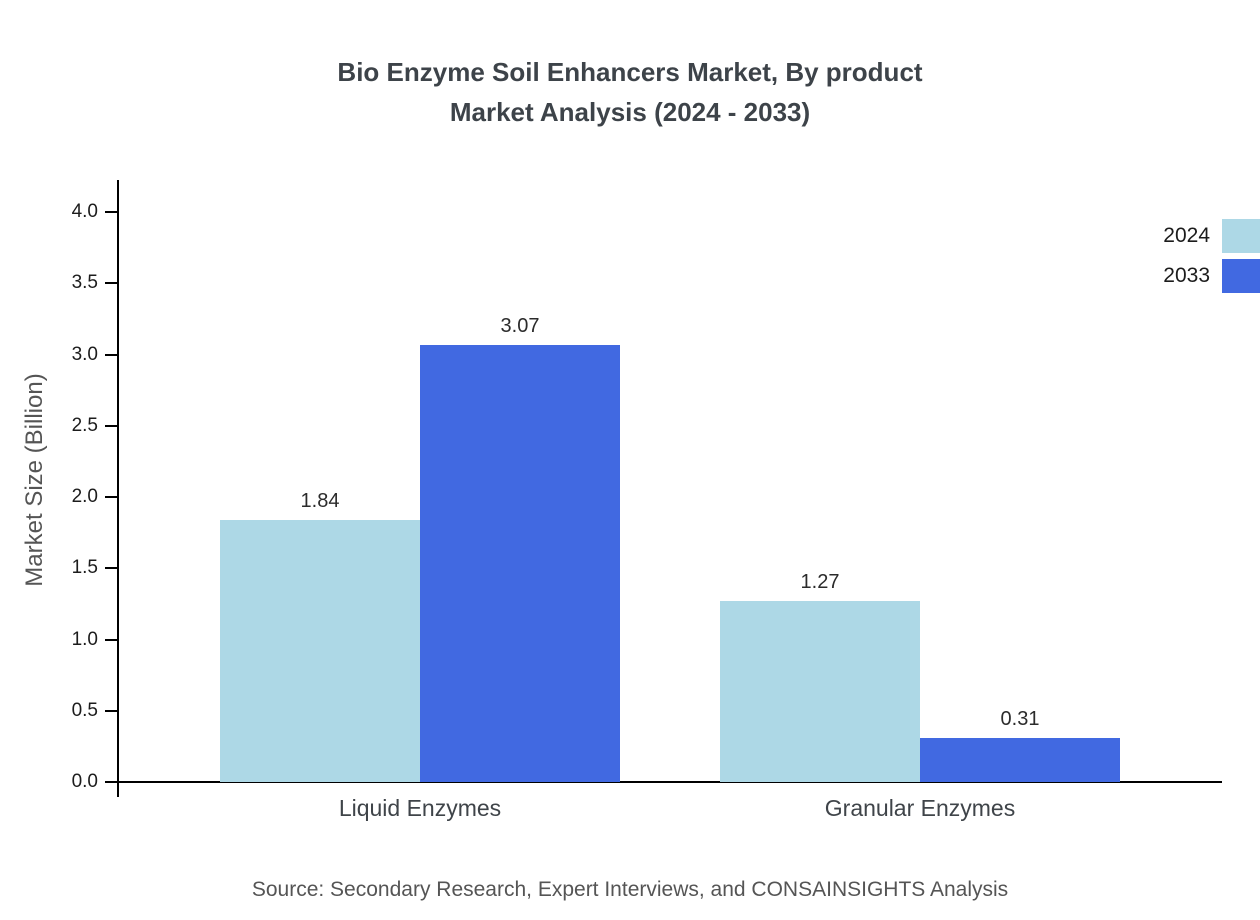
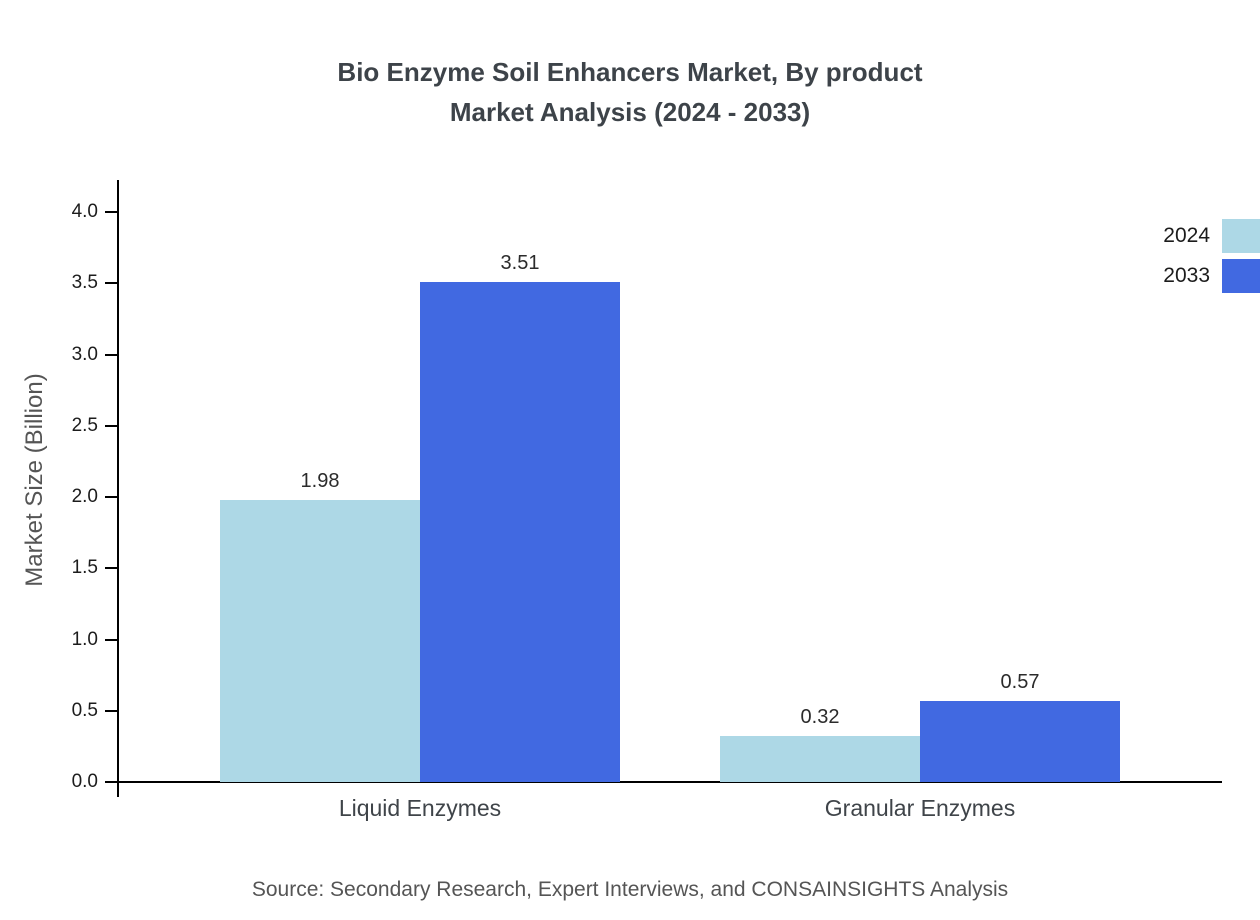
2024/Liquid Enzymes: 1.84 -> 1.98
2033/Liquid Enzymes: 3.07 -> 3.51
2024/Granular Enzymes: 1.27 -> 0.32
2033/Granular Enzymes: 0.31 -> 0.57
